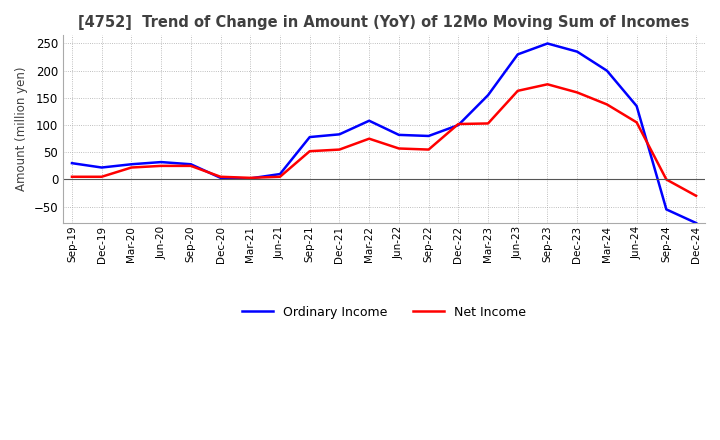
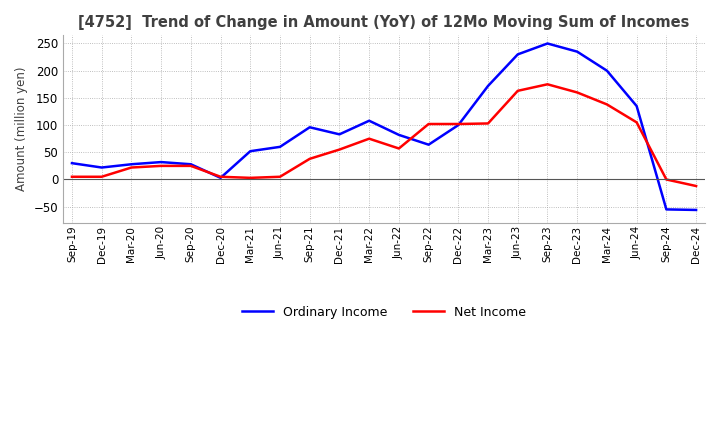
Ordinary Income/Mar-21: 2 -> 52
Ordinary Income/Jun-21: 10 -> 60
Ordinary Income/Sep-21: 78 -> 96
Net Income/Sep-21: 52 -> 38
Ordinary Income/Sep-22: 80 -> 64
Net Income/Sep-22: 55 -> 102
Ordinary Income/Mar-23: 155 -> 172
Ordinary Income/Dec-24: -80 -> -56
Net Income/Dec-24: -30 -> -12
